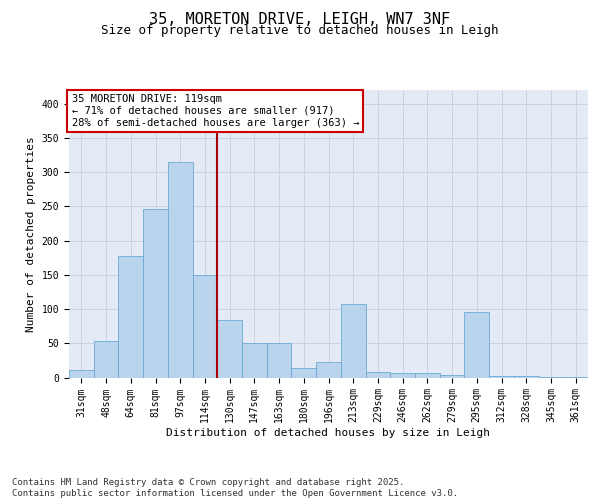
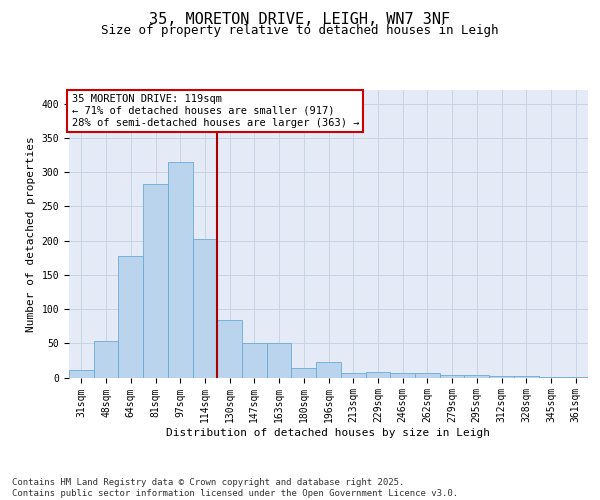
81sqm: 246 -> 283
114sqm: 150 -> 202
213sqm: 108 -> 7
295sqm: 96 -> 3
